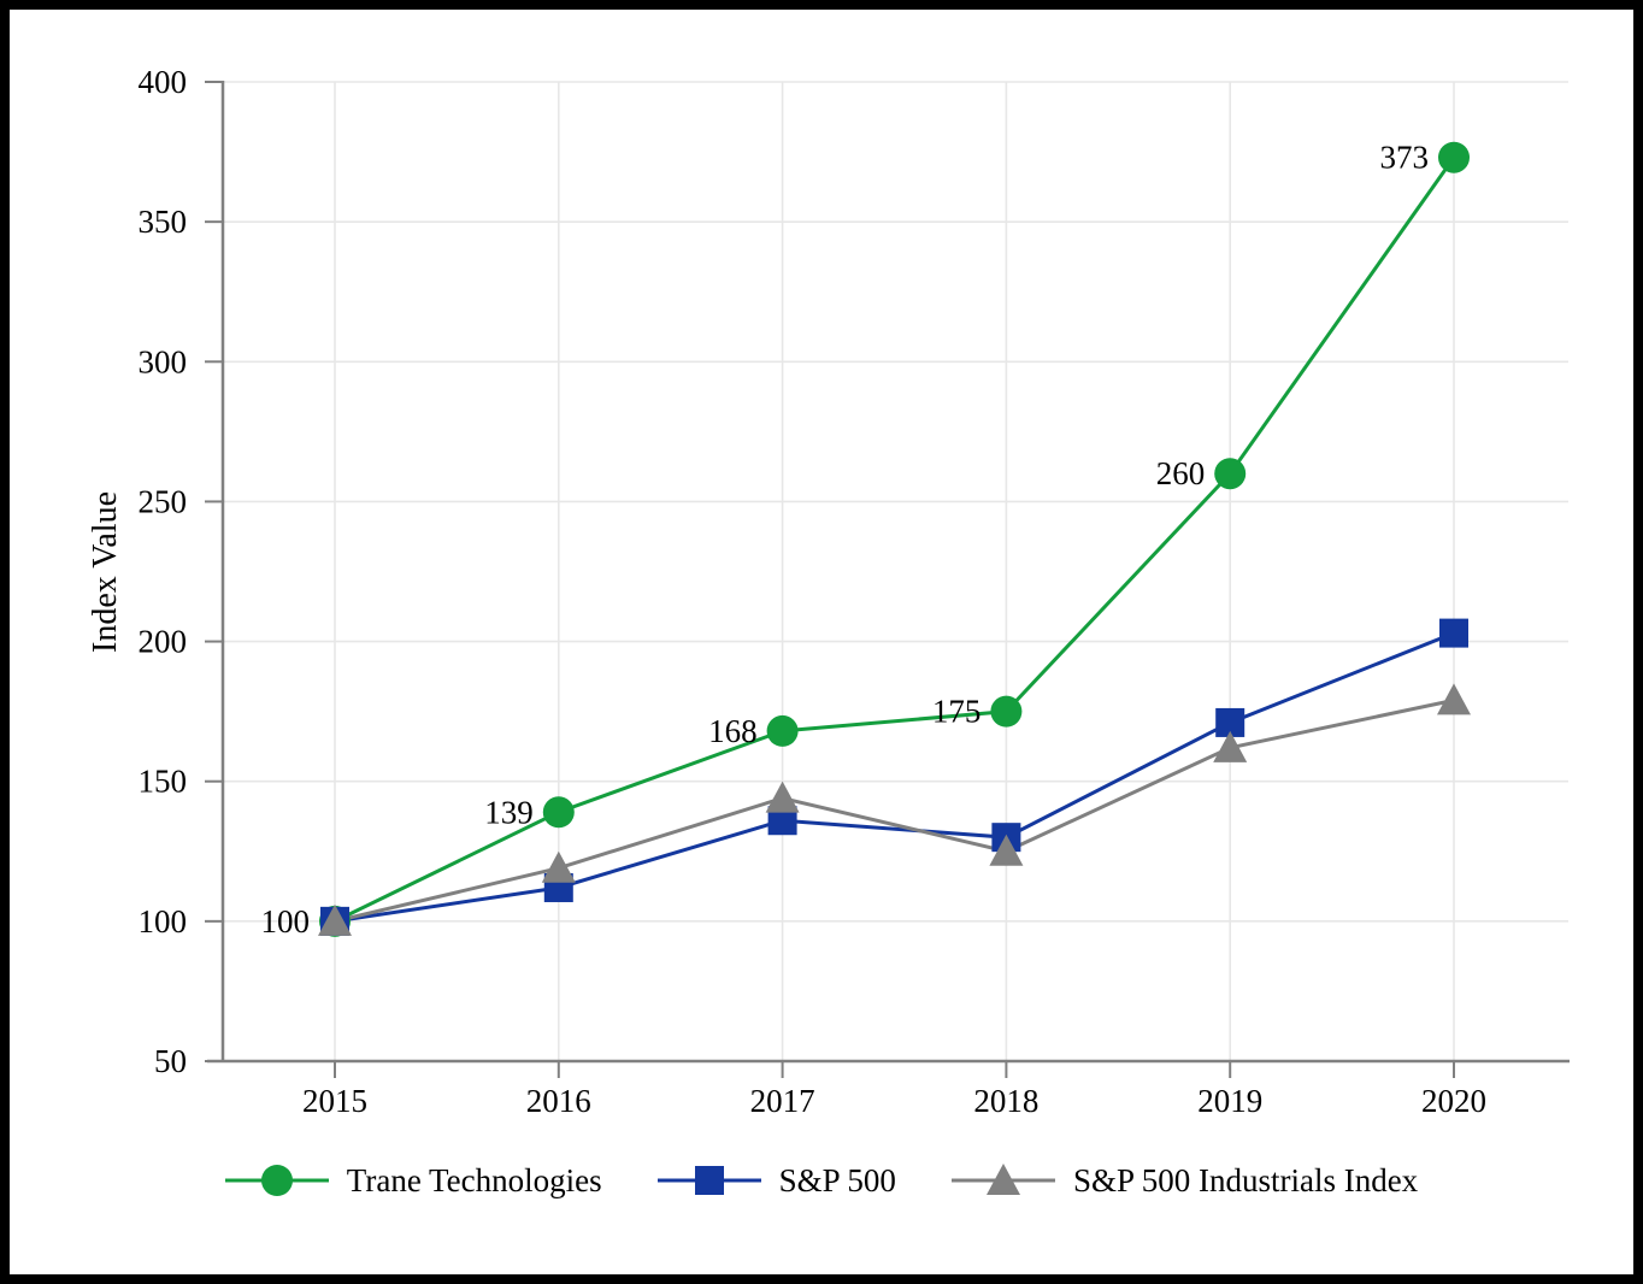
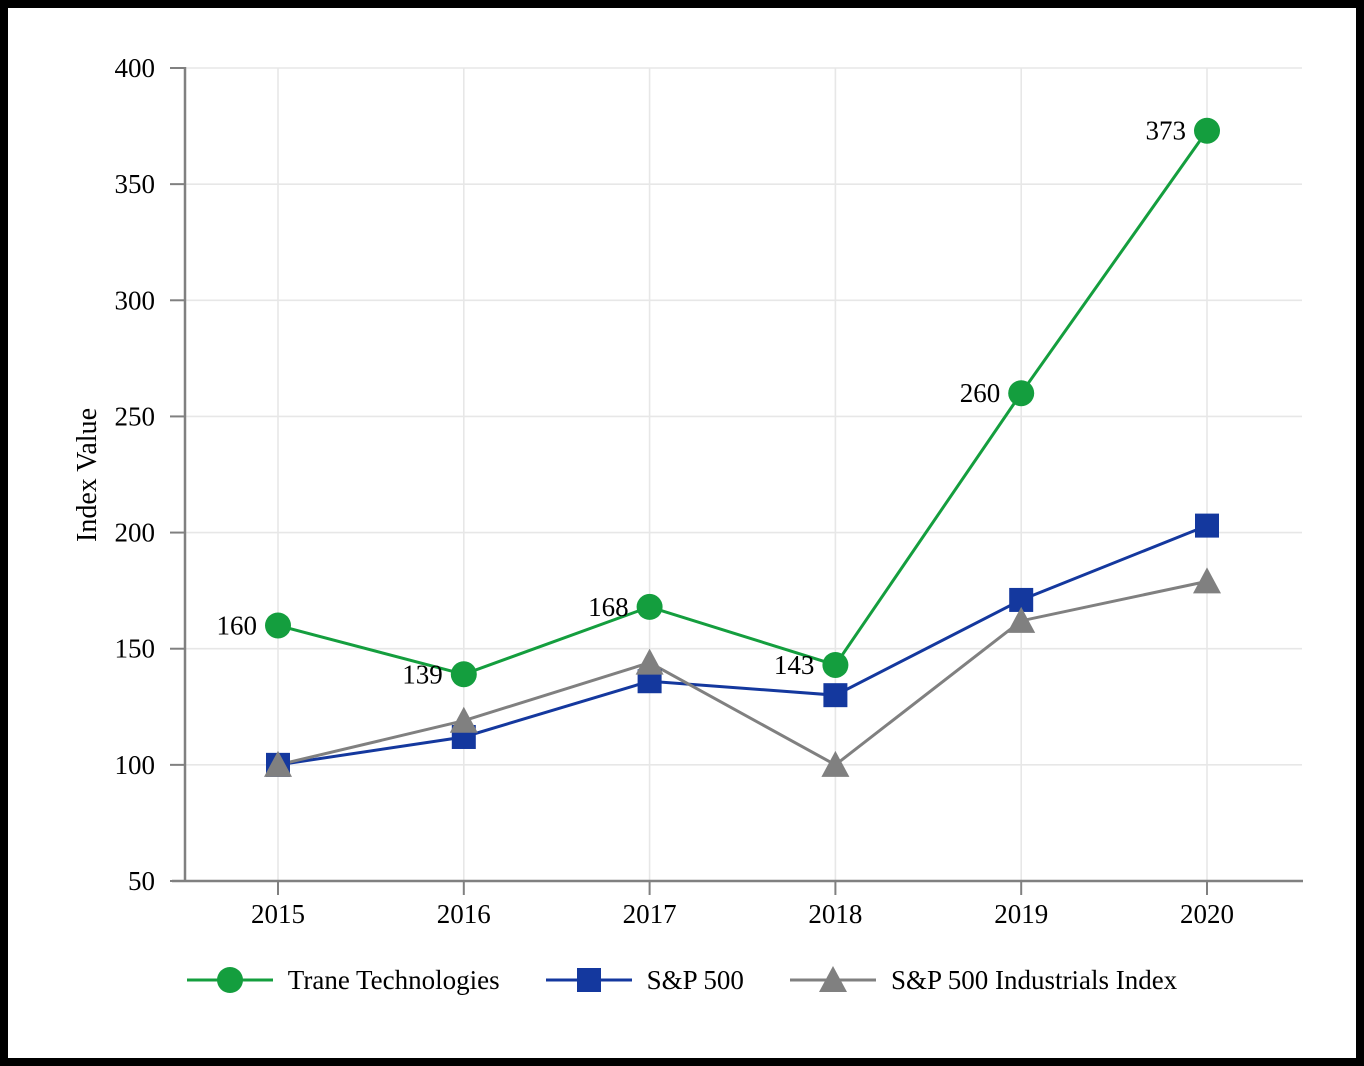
Trane Technologies/2015: 100 -> 160
Trane Technologies/2018: 175 -> 143
S&P 500 Industrials Index/2018: 125 -> 100
